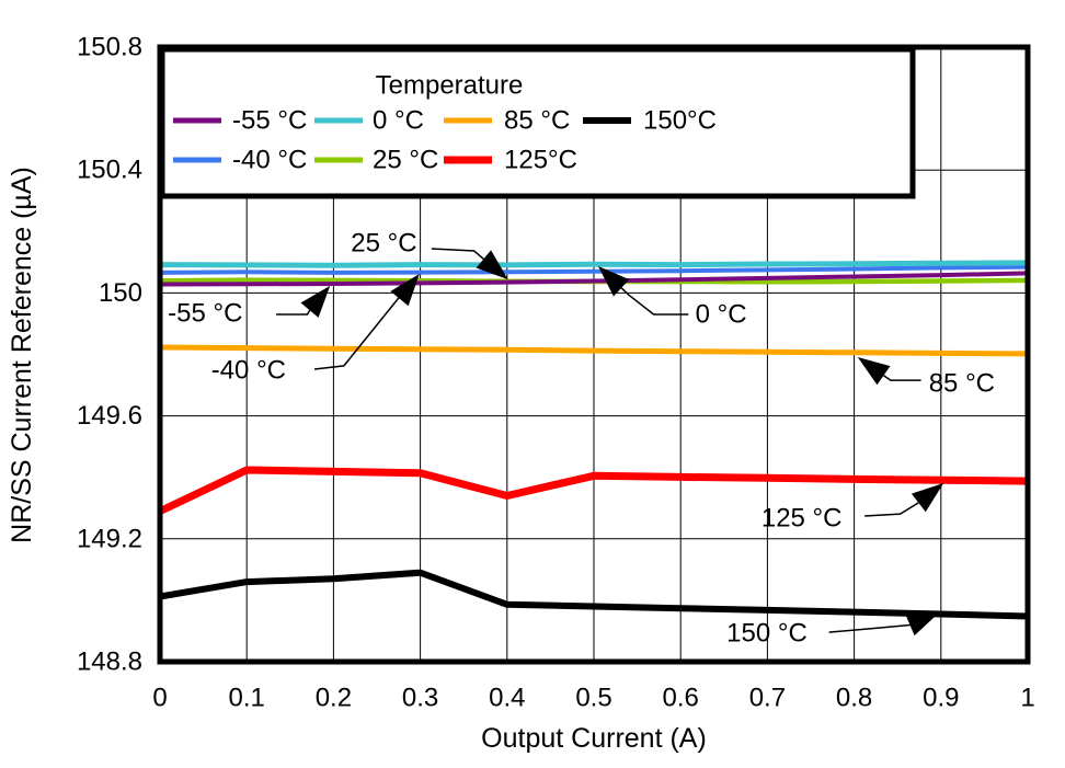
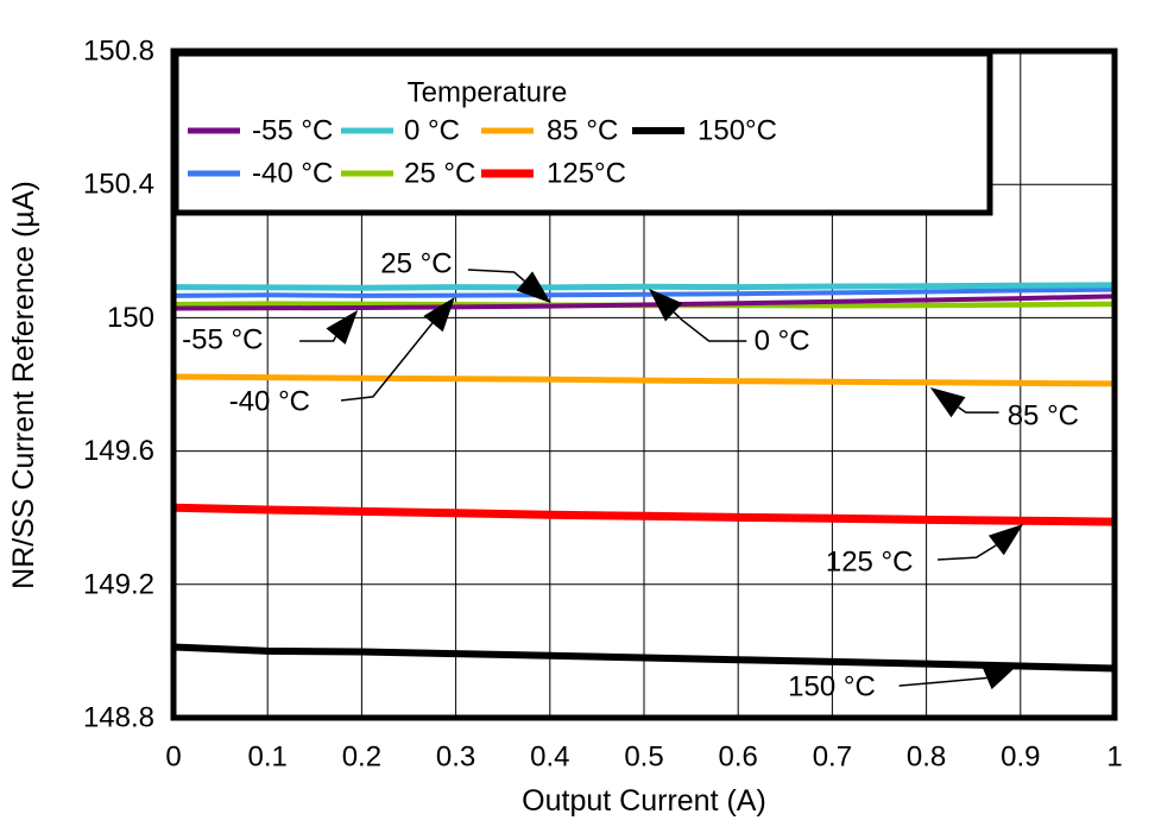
125°C/0: 149.29 -> 149.43
150°C/0.1: 149.06 -> 149.00
150°C/0.2: 149.07 -> 149.00
150°C/0.3: 149.09 -> 148.99
125°C/0.4: 149.34 -> 149.41
